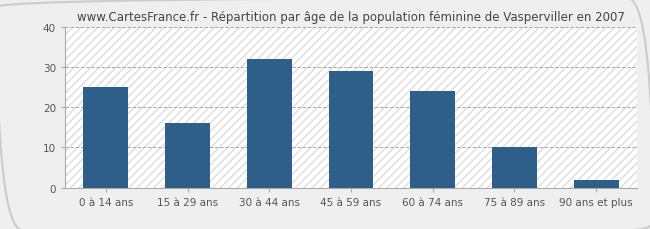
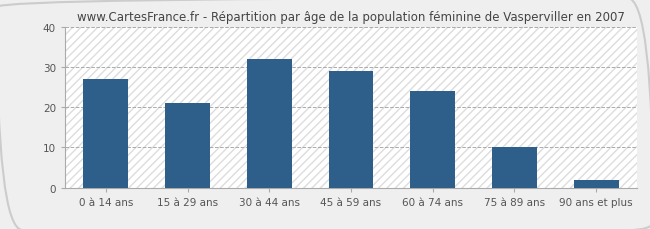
0 à 14 ans: 25 -> 27
15 à 29 ans: 16 -> 21
